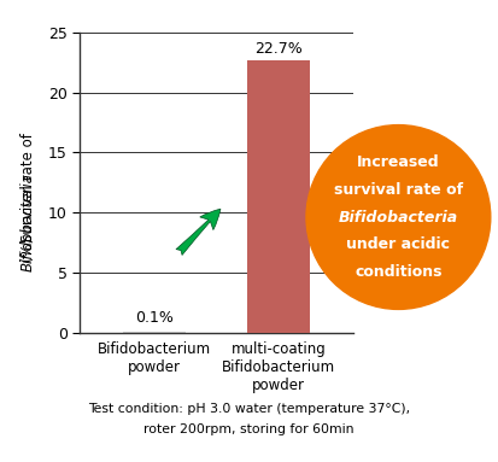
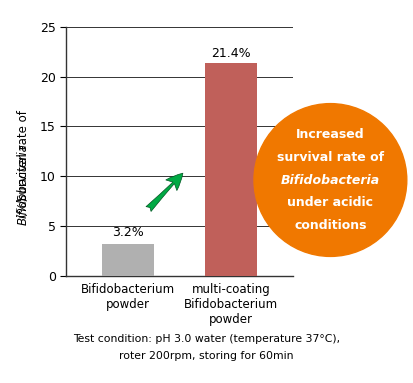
Bifidobacterium powder: 0.1% -> 3.2%
multi-coating Bifidobacterium powder: 22.7% -> 21.4%
